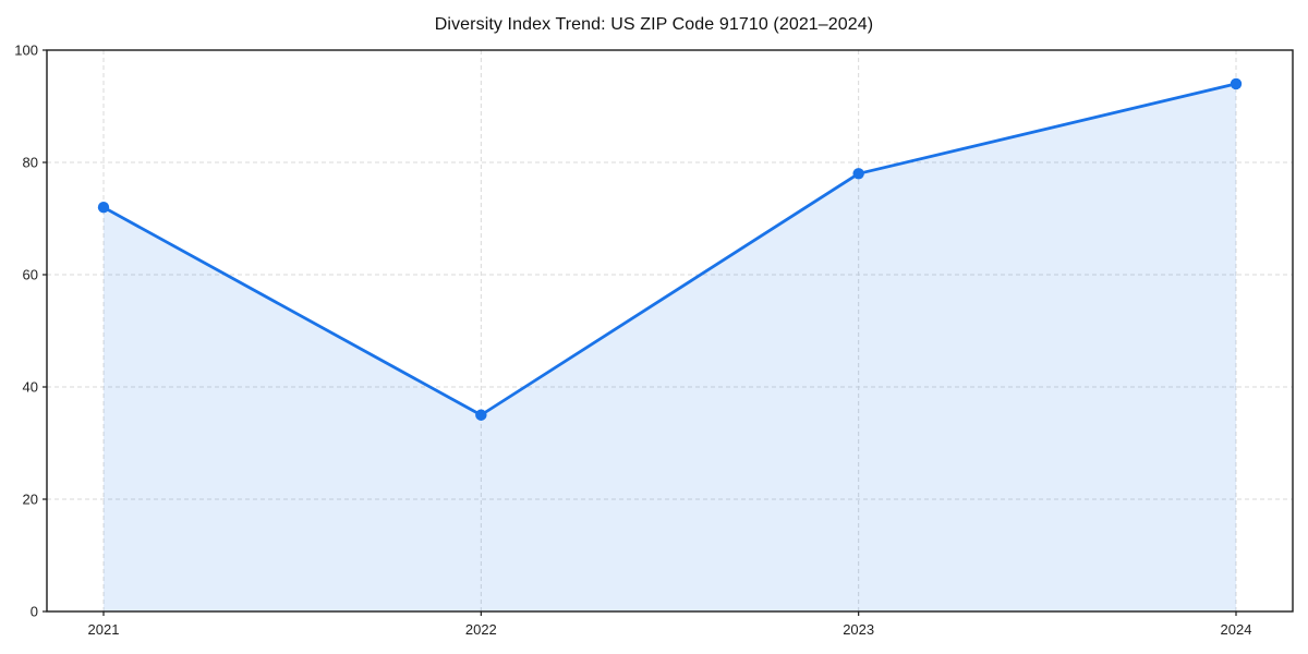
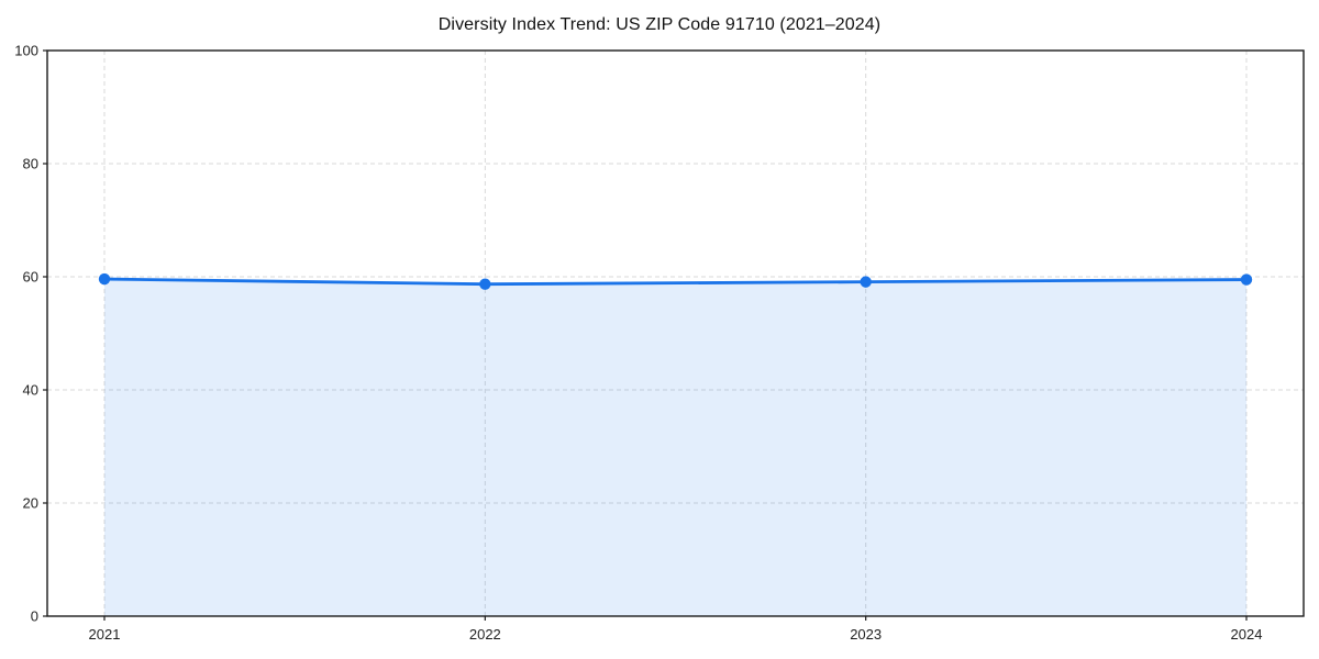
2021: 72 -> 60
2022: 35 -> 59
2023: 78 -> 59
2024: 94 -> 60
